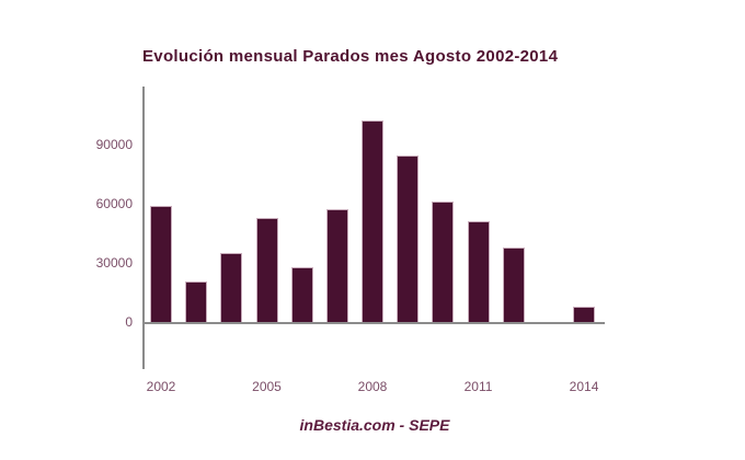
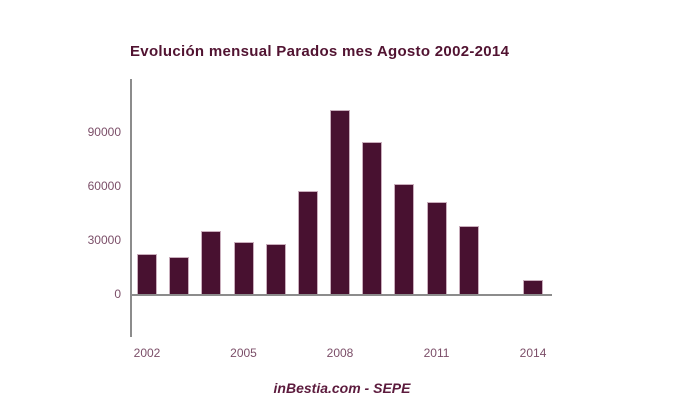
2002: 59000 -> 22000
2005: 53000 -> 29000
